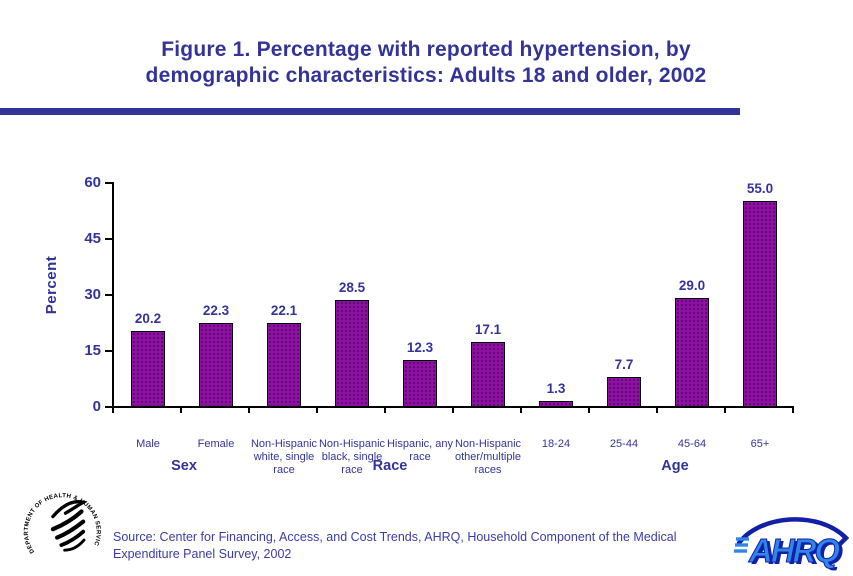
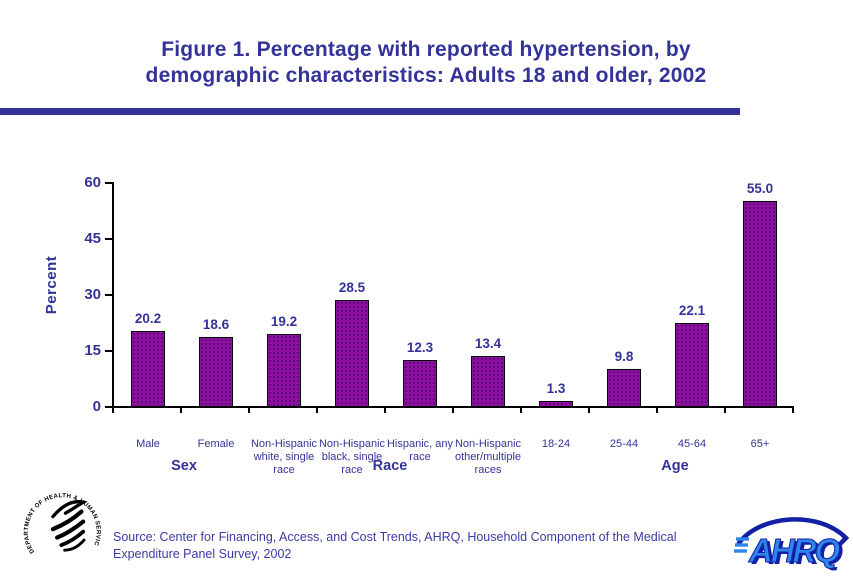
Female: 22.3 -> 18.6
Non-Hispanic white, single race: 22.1 -> 19.2
Non-Hispanic other/multiple races: 17.1 -> 13.4
25-44: 7.7 -> 9.8
45-64: 29.0 -> 22.1
